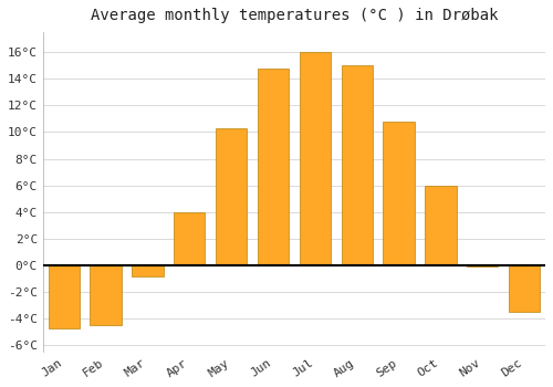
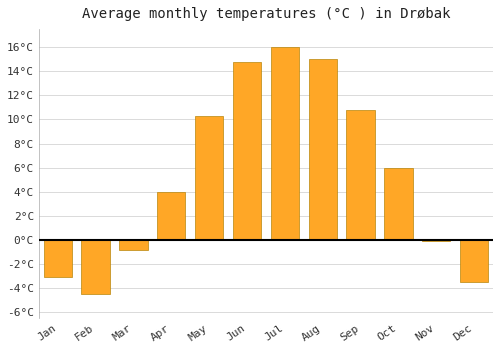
Jan: -4.7°C -> -3.1°C
